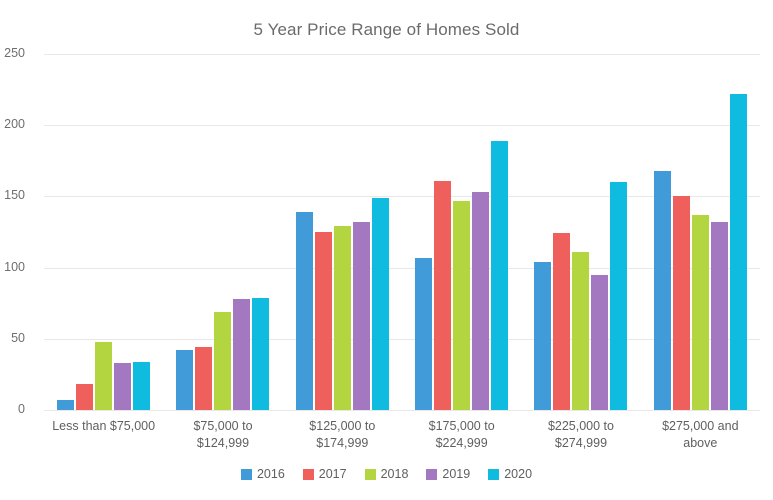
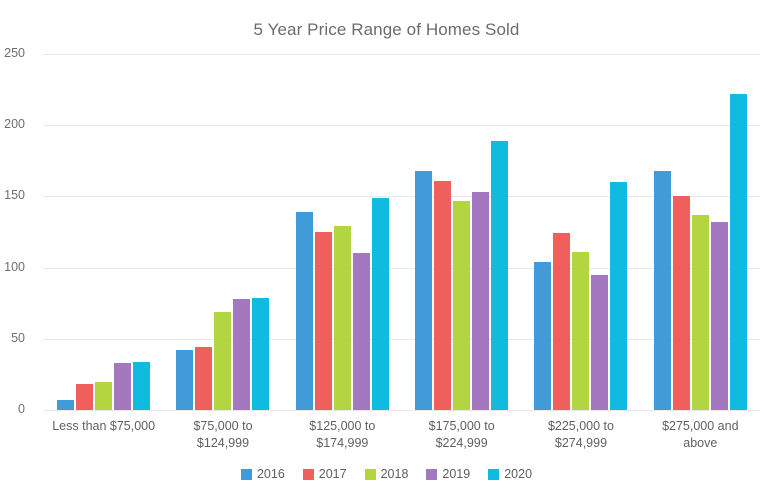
2018/Less than $75,000: 48 -> 20
2019/$125,000 to $174,999: 132 -> 110
2016/$175,000 to $224,999: 107 -> 168
